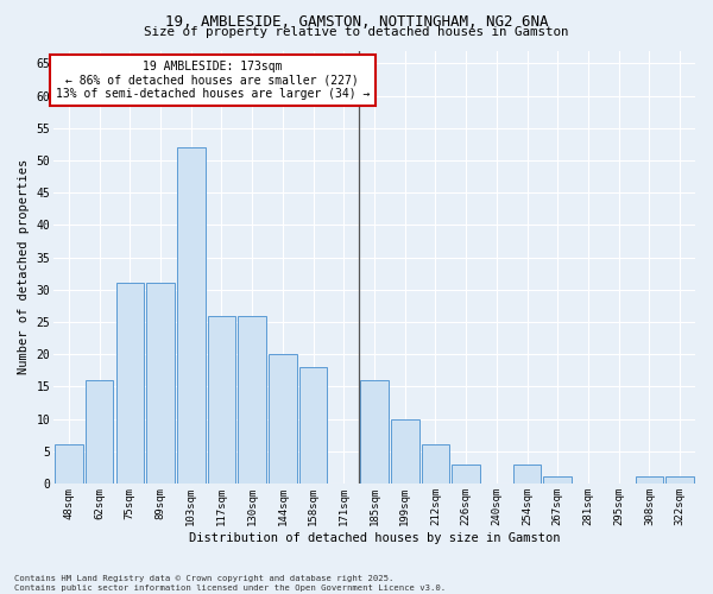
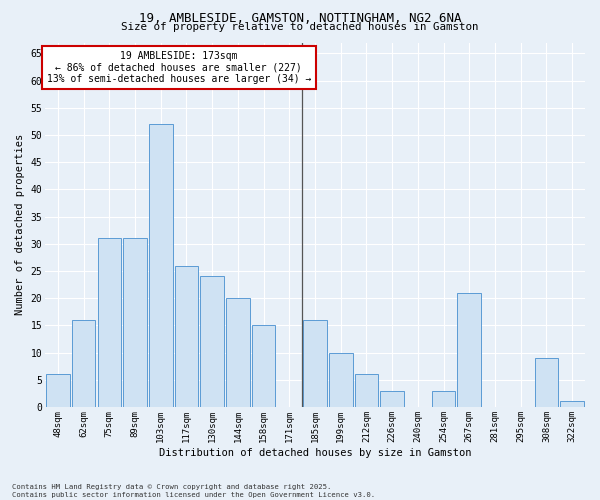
130sqm: 26 -> 24
158sqm: 18 -> 15
267sqm: 1 -> 21
308sqm: 1 -> 9
